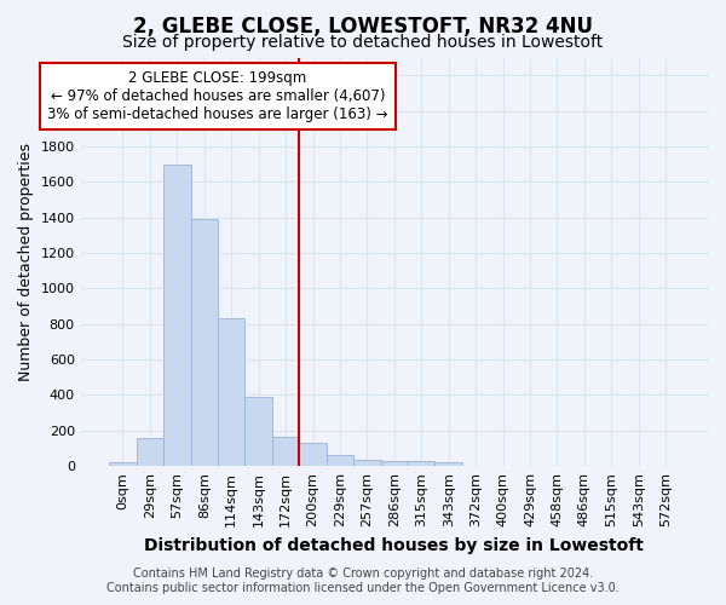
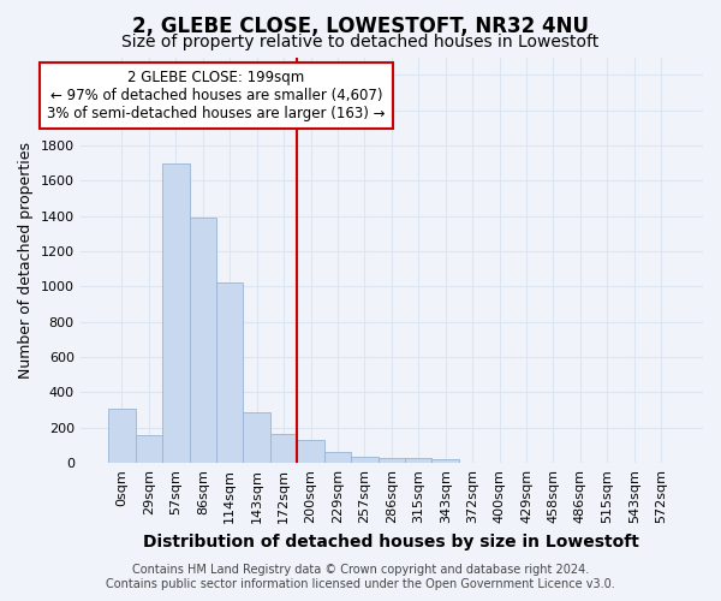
0sqm: 20 -> 310
114sqm: 840 -> 1020
143sqm: 390 -> 290
